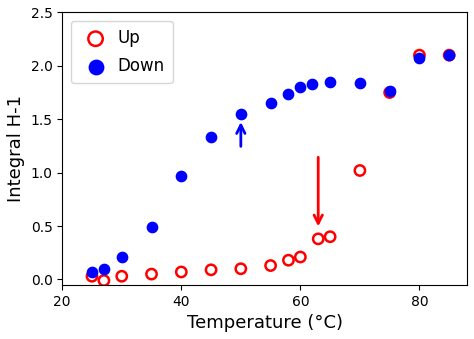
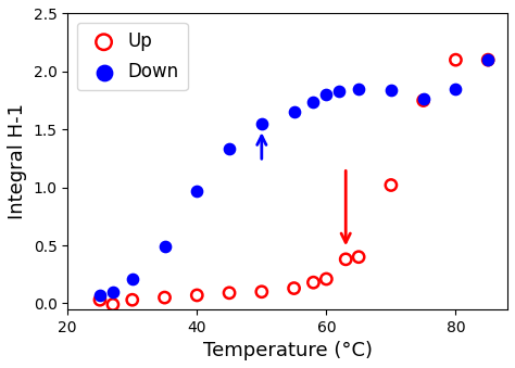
Down/80: 2.07 -> 1.85
